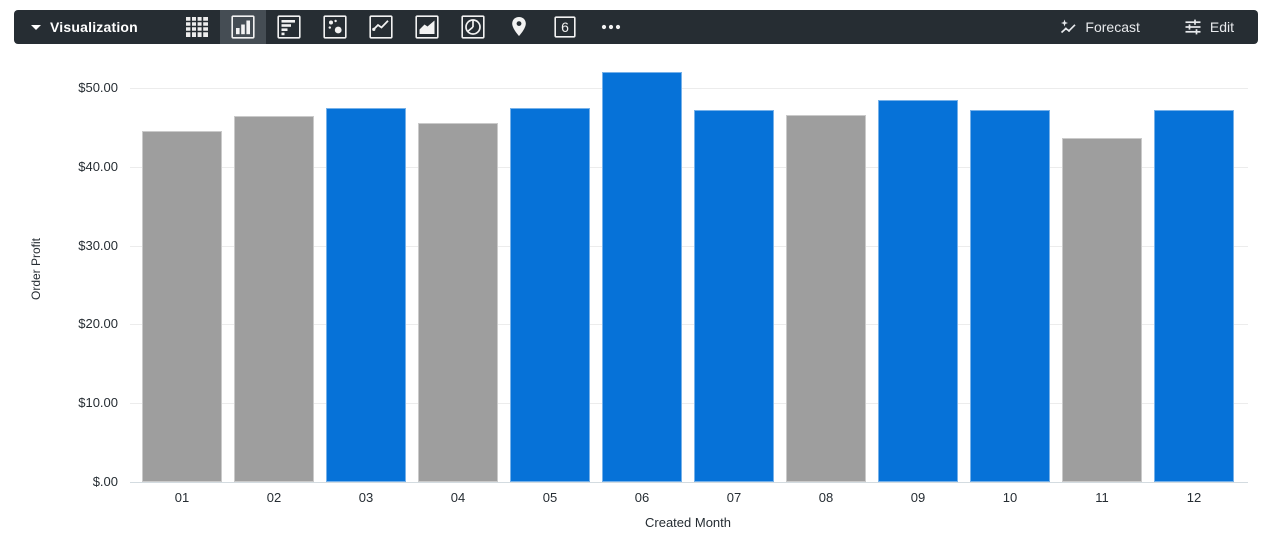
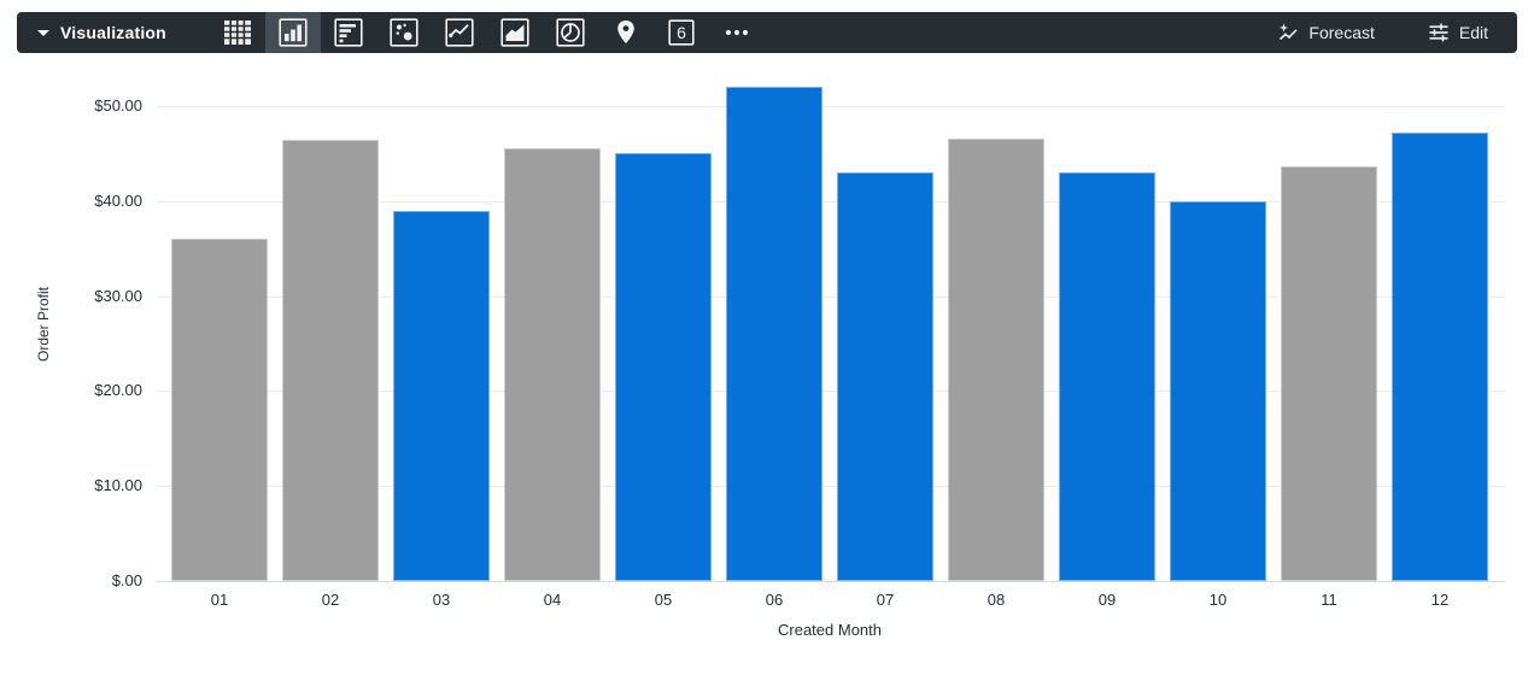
01: $44 -> $36
03: $48 -> $39
05: $48 -> $45
07: $47 -> $43
09: $48 -> $43
10: $47 -> $40
